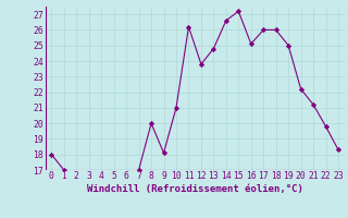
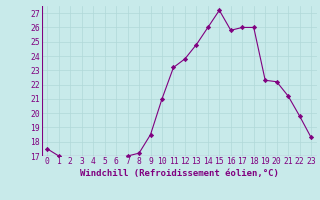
0: 18.0 -> 17.5
8: 20.0 -> 17.2
9: 18.1 -> 18.5
11: 26.2 -> 23.2
14: 26.6 -> 26.0
16: 25.1 -> 25.8
19: 25.0 -> 22.3
